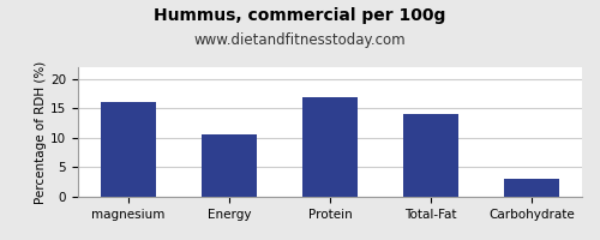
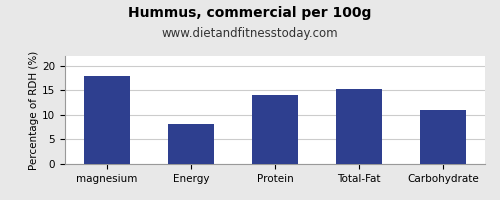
magnesium: 16.0 -> 18.0
Energy: 10.5 -> 8.2
Protein: 17.0 -> 14.0
Total-Fat: 14.0 -> 15.2
Carbohydrate: 3.0 -> 11.0
